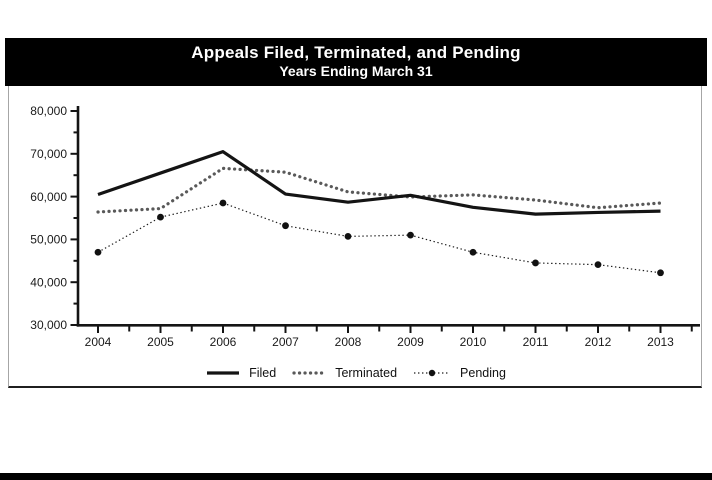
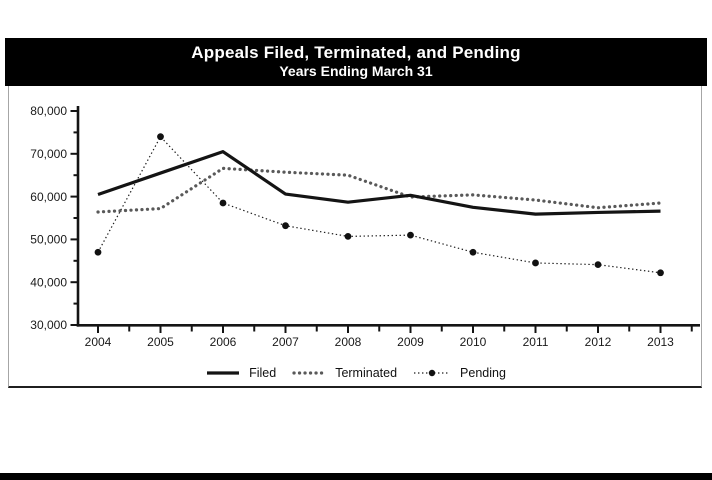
Pending/2005: 55000 -> 74000
Terminated/2008: 61000 -> 65000
